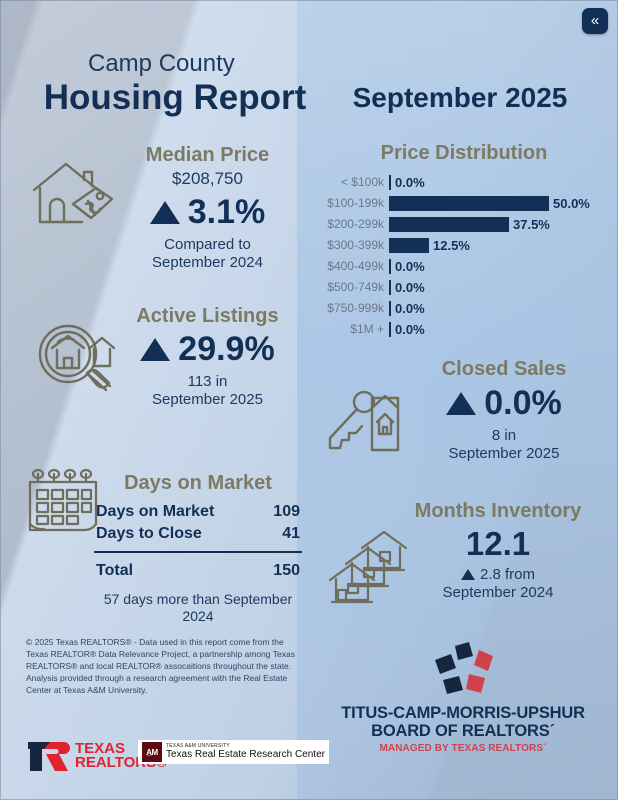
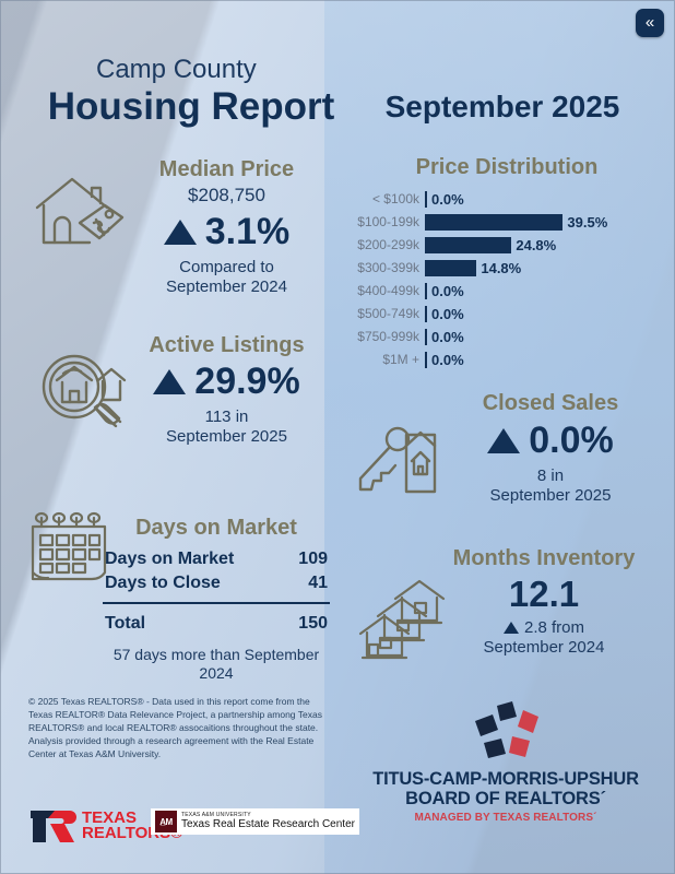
$100-199k: 50.0% -> 39.5%
$200-299k: 37.5% -> 24.8%
$300-399k: 12.5% -> 14.8%
